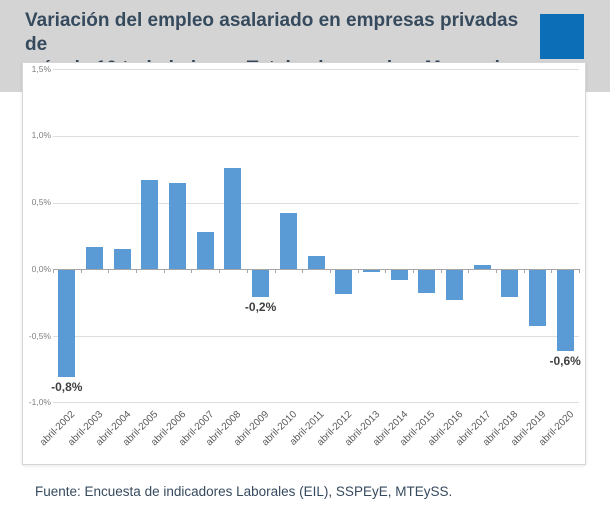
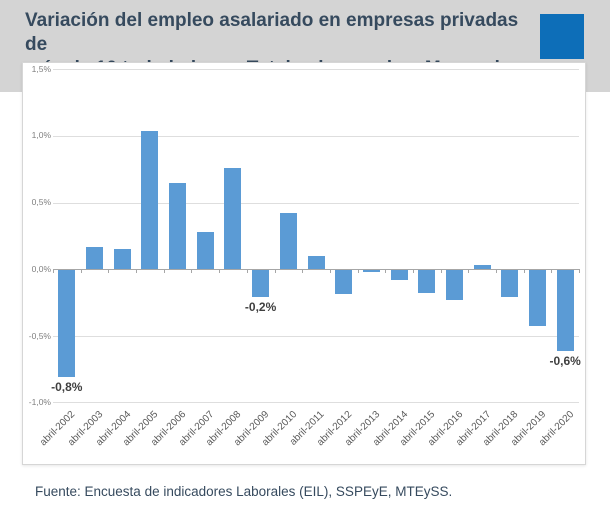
abril-2005: 0,67% -> 1,04%
